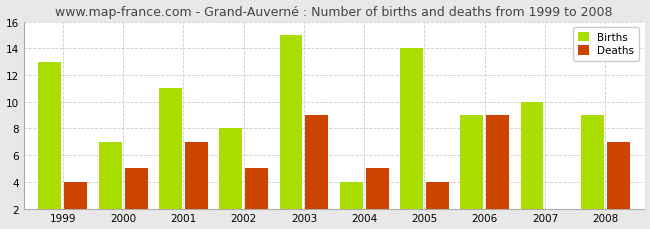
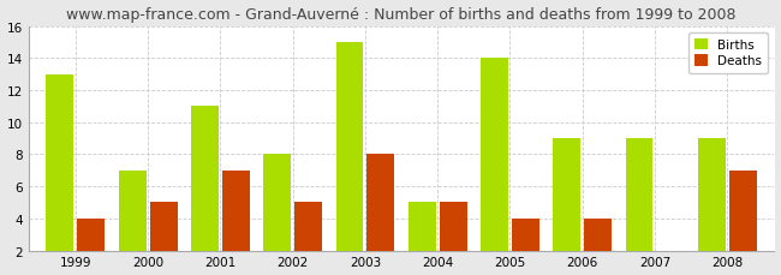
Deaths/2003: 9 -> 8
Births/2004: 4 -> 5
Deaths/2006: 9 -> 4
Births/2007: 10 -> 9
